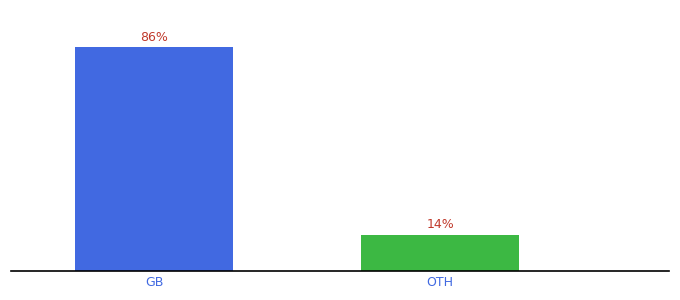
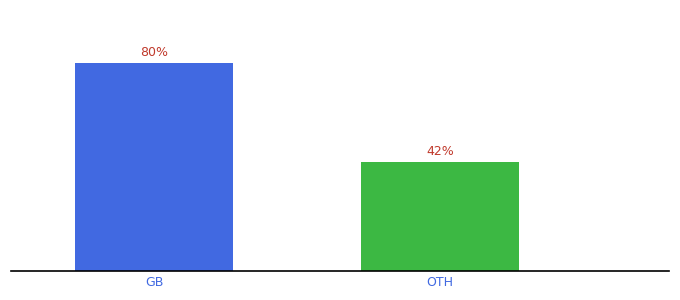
GB: 86% -> 80%
OTH: 14% -> 42%
